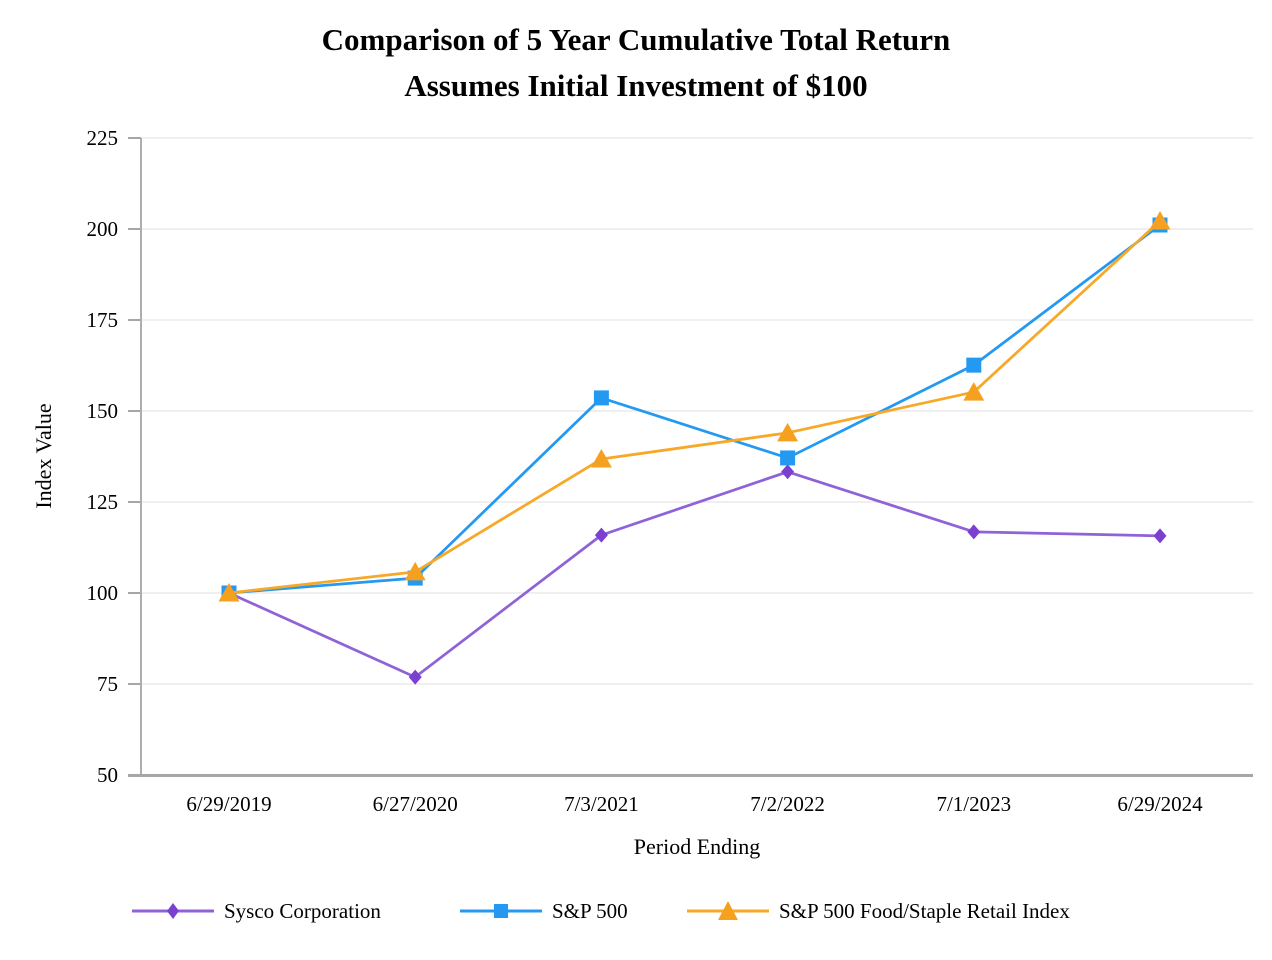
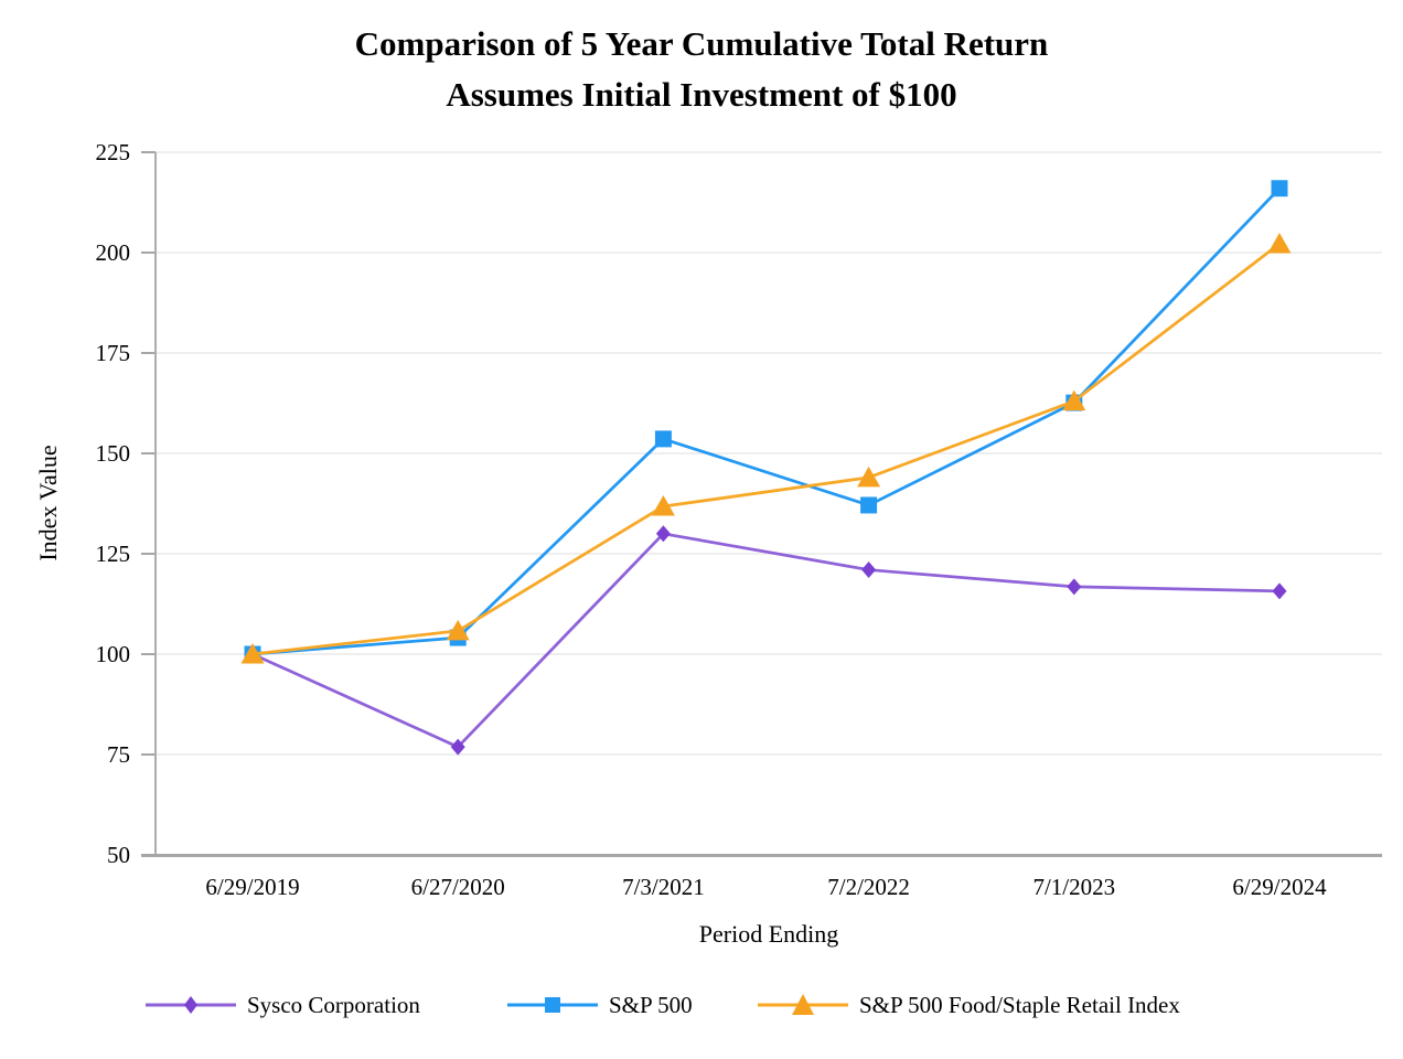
Sysco Corporation/7/3/2021: 116 -> 130
Sysco Corporation/7/2/2022: 133 -> 121
S&P 500 Food/Staple Retail Index/7/1/2023: 155 -> 163
S&P 500/6/29/2024: 201 -> 216
